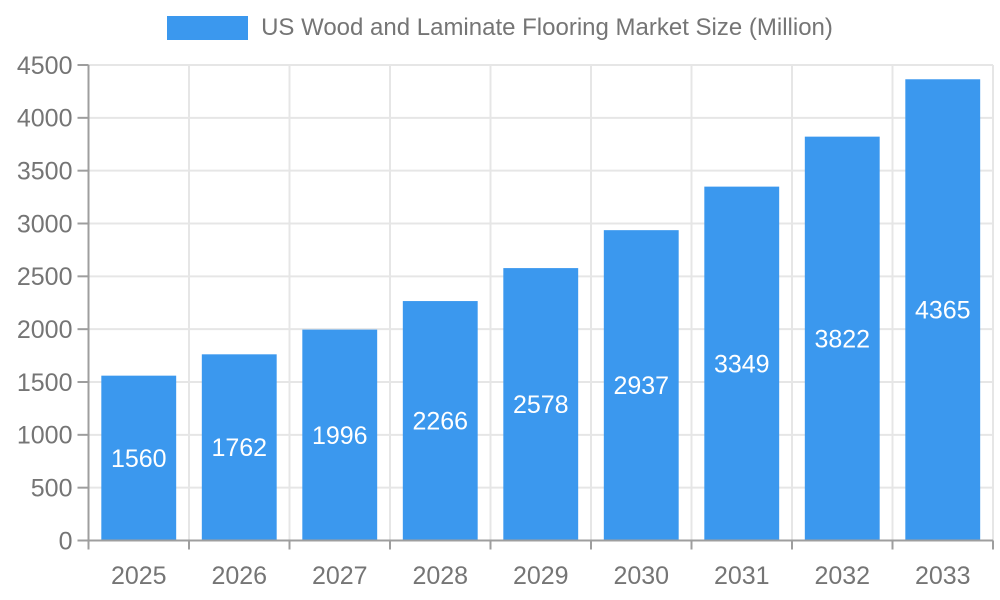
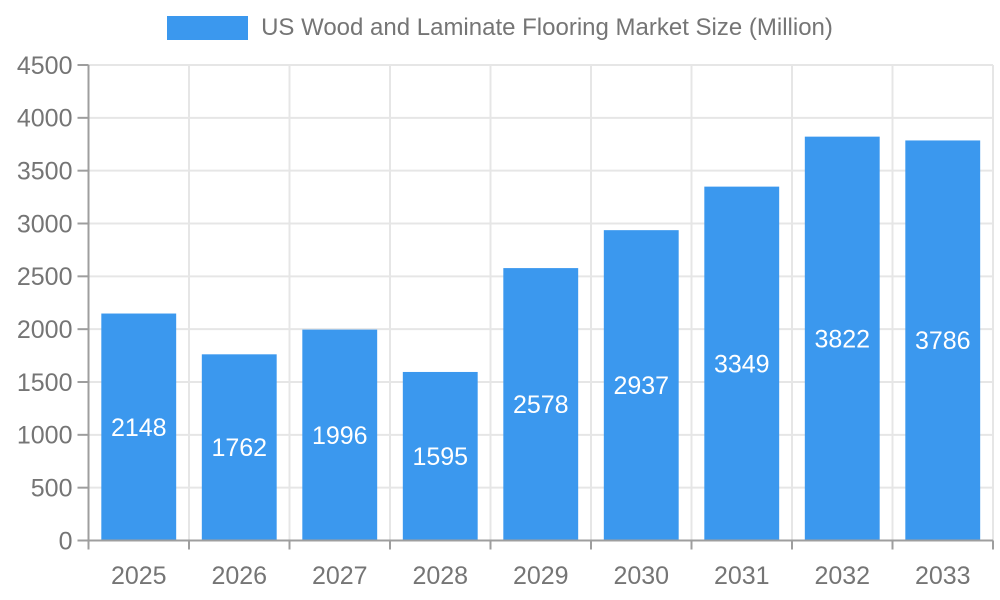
2025: 1560 -> 2148
2028: 2266 -> 1595
2033: 4365 -> 3786
